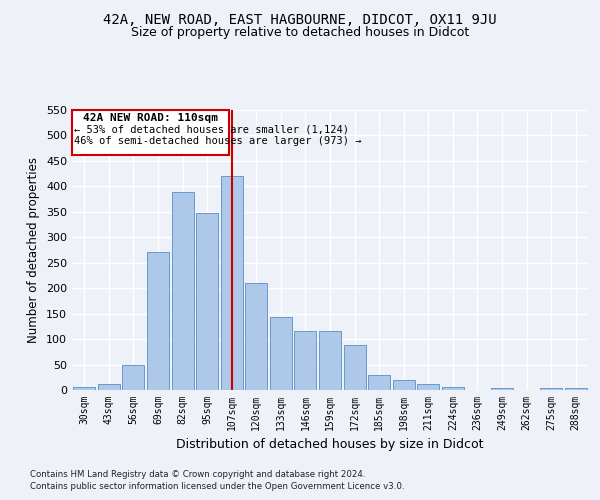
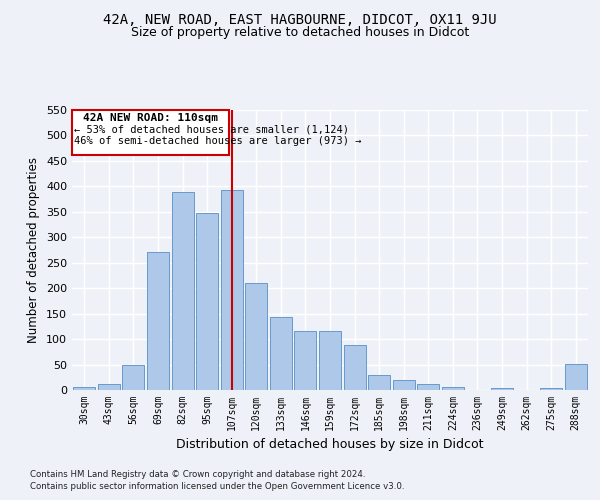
107sqm: 421 -> 392
288sqm: 3 -> 52
